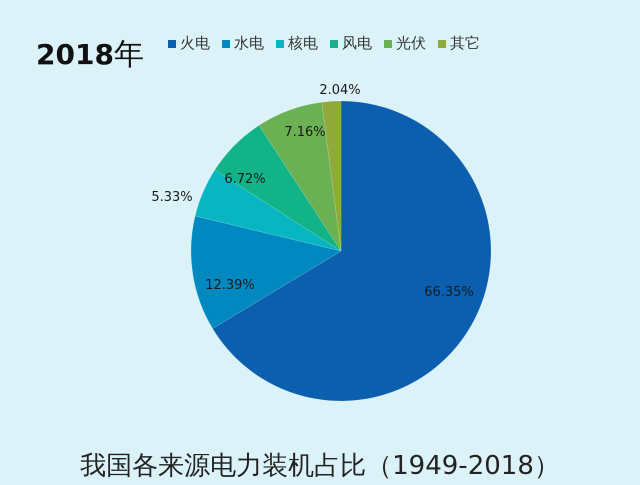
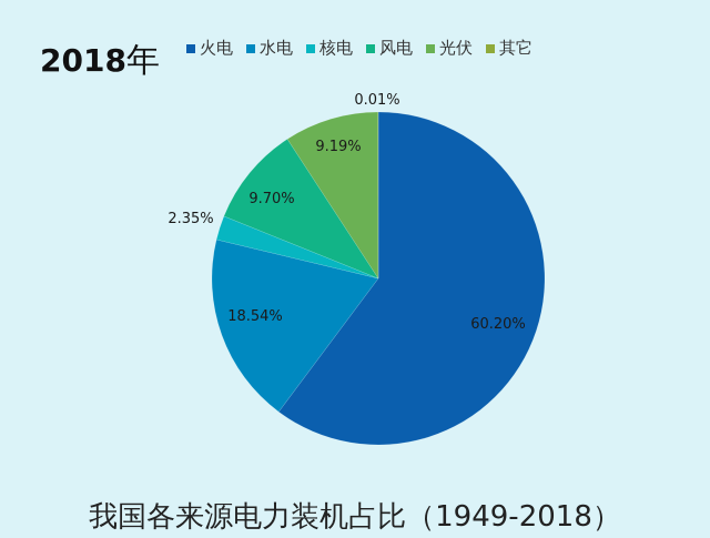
火电: 66.35% -> 60.20%
水电: 12.39% -> 18.54%
核电: 5.33% -> 2.35%
风电: 6.72% -> 9.70%
光伏: 7.16% -> 9.19%
其它: 2.04% -> 0.01%
